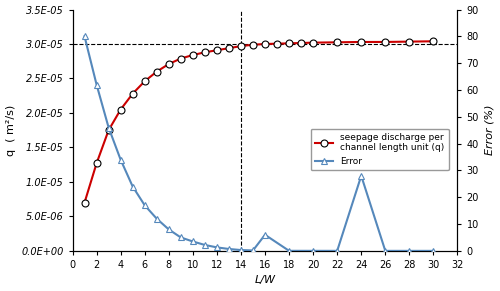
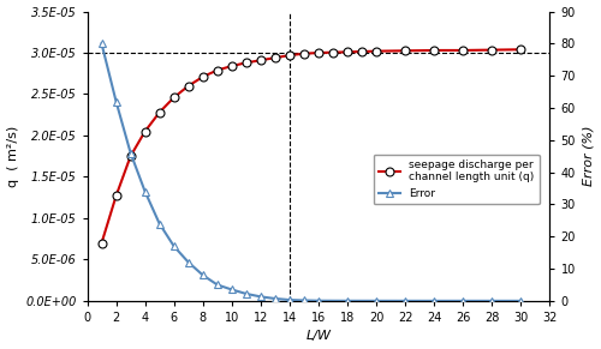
Error/16: 6.0 -> 0.1
Error/24: 28.0 -> 0.0
